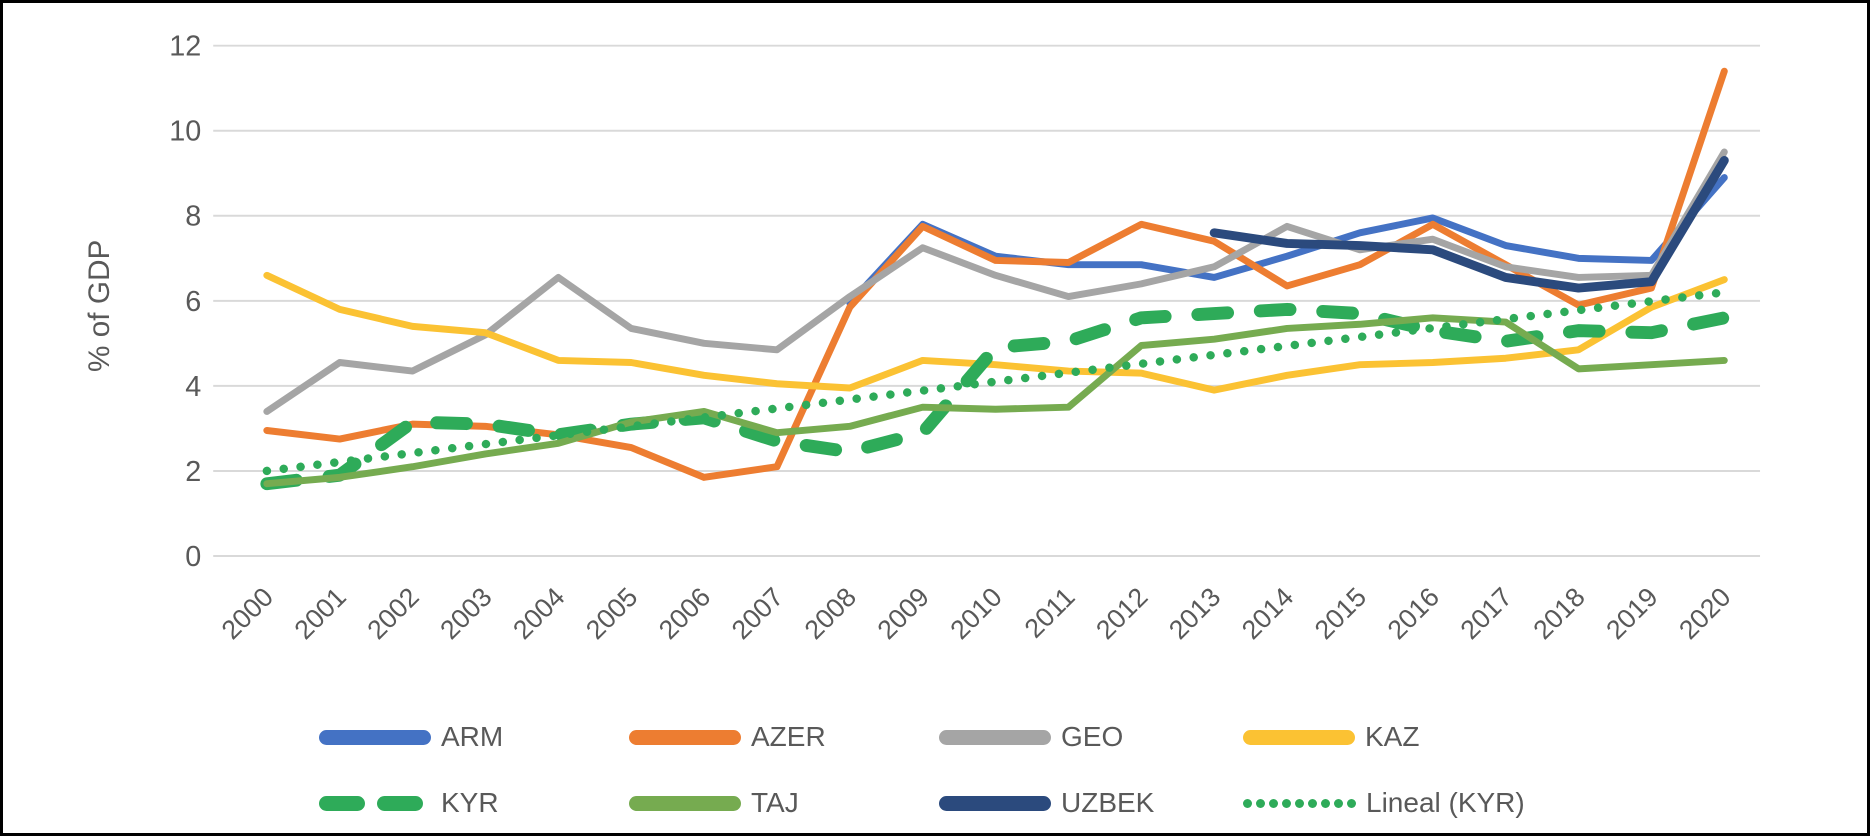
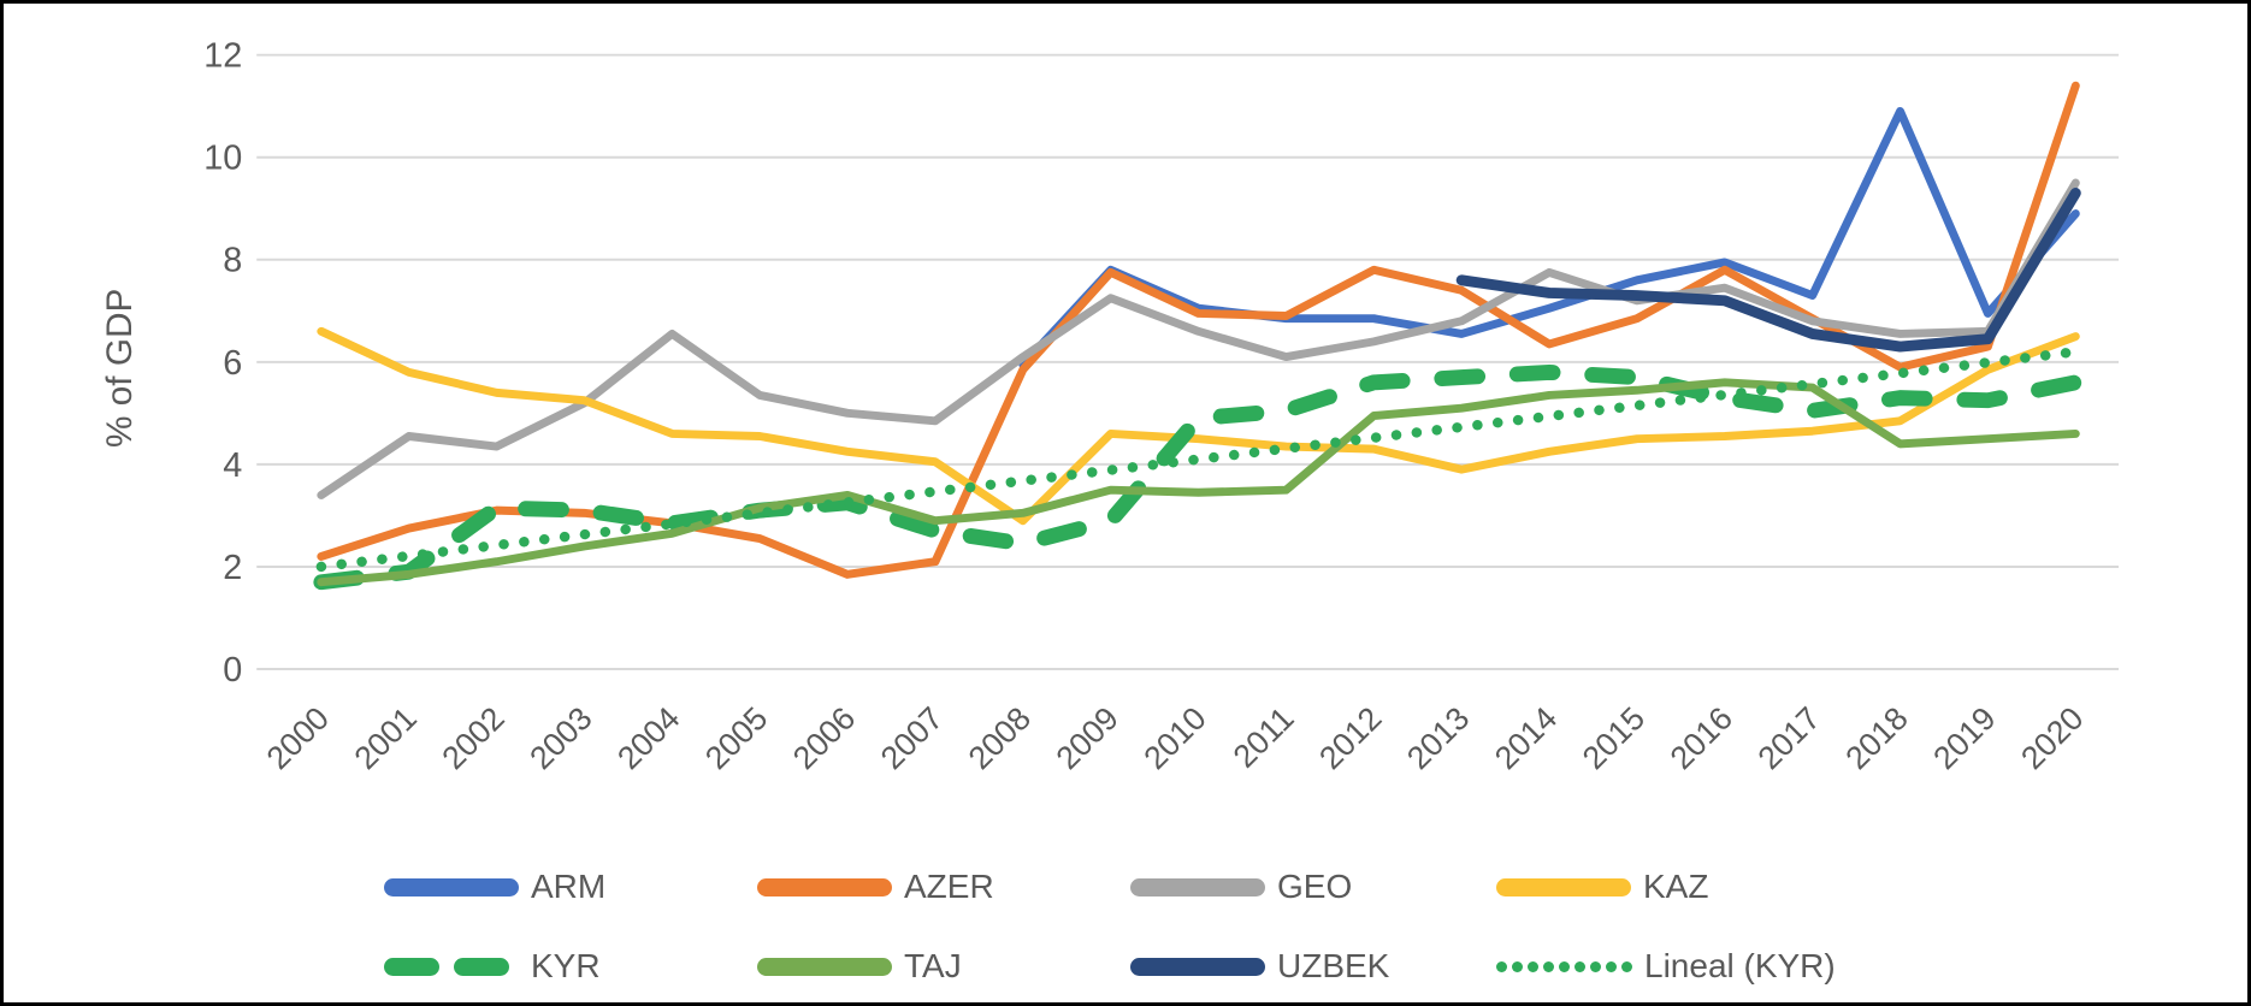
AZER/2000: 3.0 -> 2.2
KAZ/2008: 4.0 -> 2.9
ARM/2018: 7.0 -> 10.9
